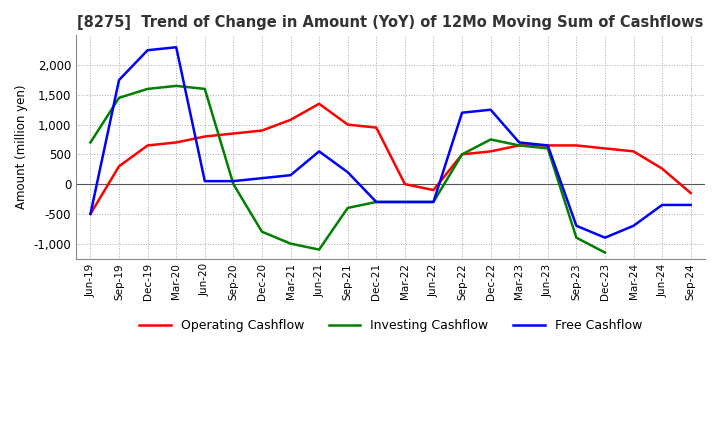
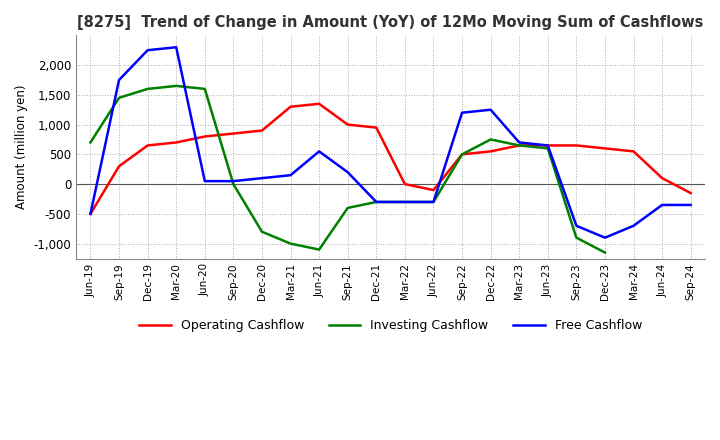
Operating Cashflow/Mar-21: 1,080 -> 1,300
Operating Cashflow/Jun-24: 260 -> 100
